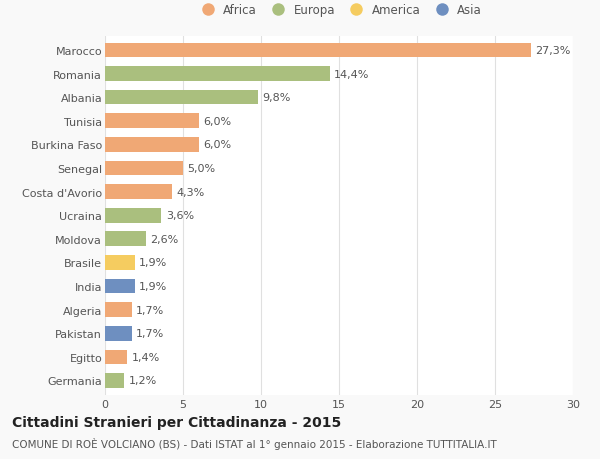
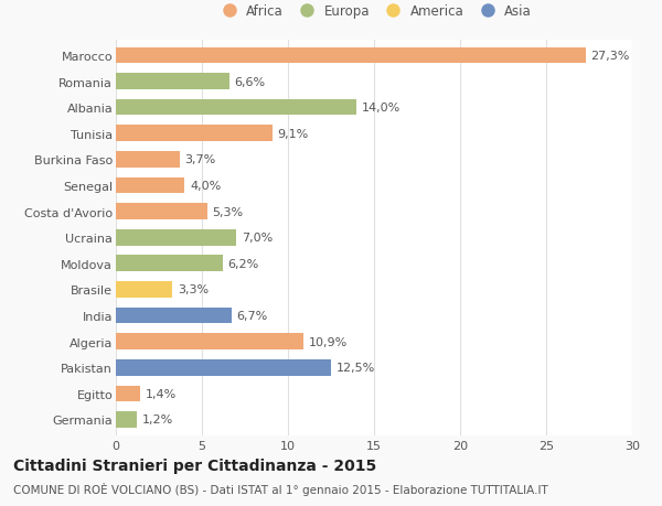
Romania: 14,4% -> 6,6%
Albania: 9,8% -> 14,0%
Tunisia: 6,0% -> 9,1%
Burkina Faso: 6,0% -> 3,7%
Senegal: 5,0% -> 4,0%
Costa d'Avorio: 4,3% -> 5,3%
Ucraina: 3,6% -> 7,0%
Moldova: 2,6% -> 6,2%
Brasile: 1,9% -> 3,3%
India: 1,9% -> 6,7%
Algeria: 1,7% -> 10,9%
Pakistan: 1,7% -> 12,5%
